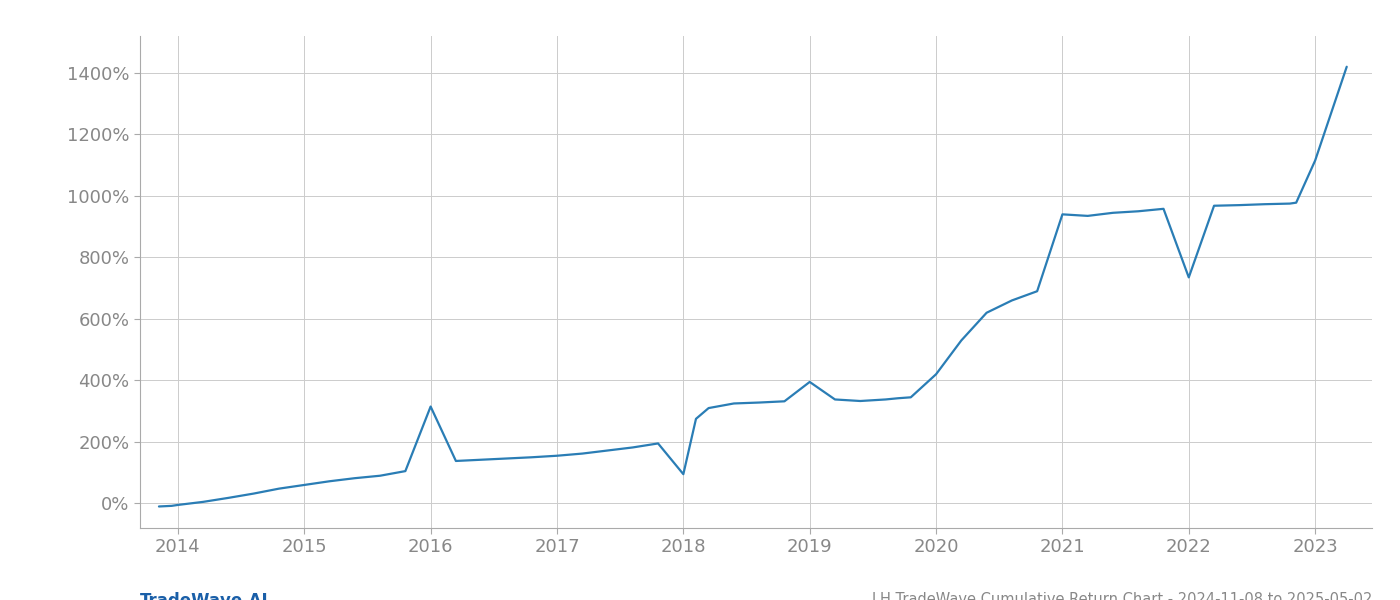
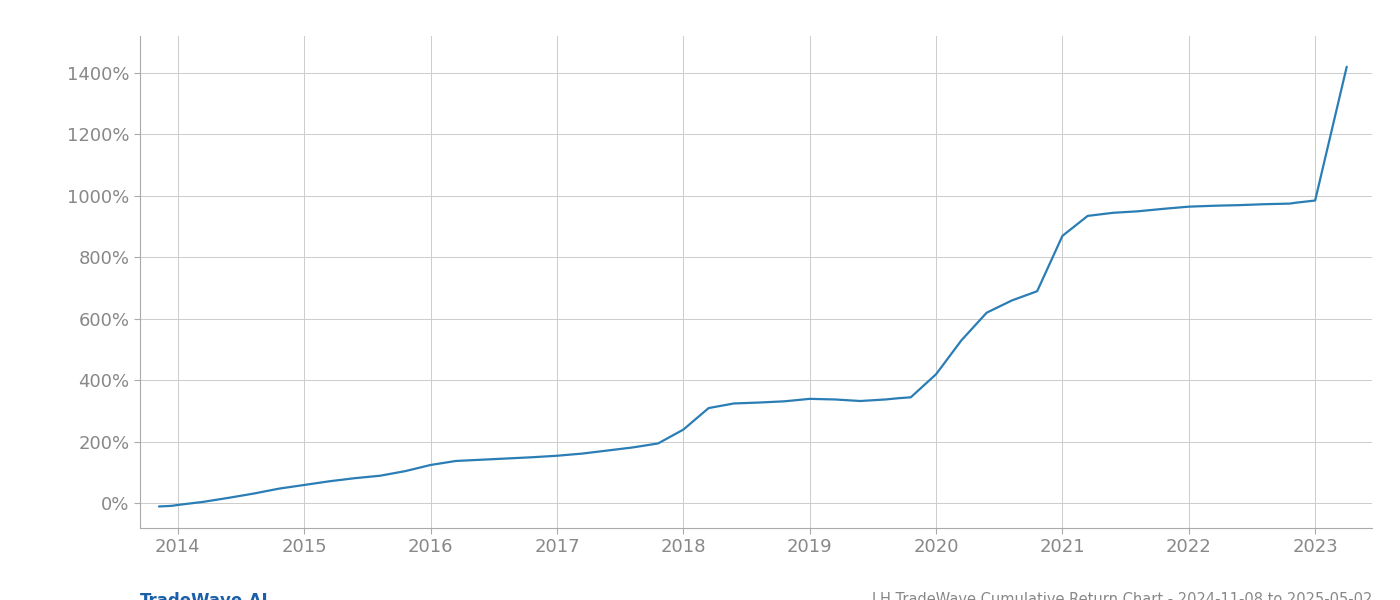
2016: 315% -> 125%
2018: 95% -> 240%
2019: 395% -> 340%
2021: 940% -> 870%
2022: 735% -> 965%
2023: 1115% -> 985%
